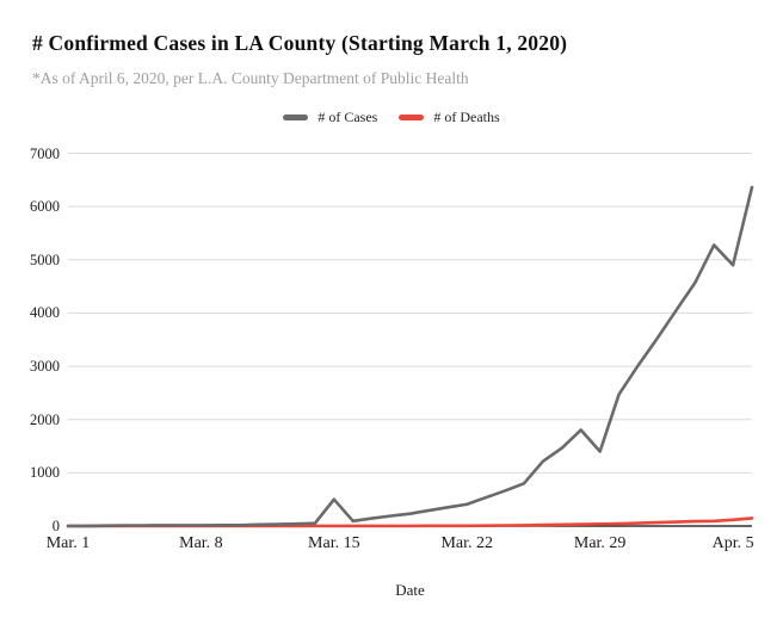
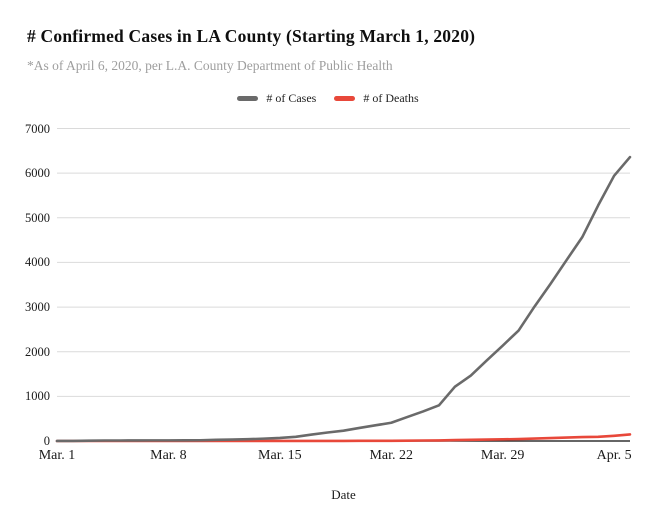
# of Cases/Mar. 15: 500 -> 100
# of Cases/Mar. 29: 1400 -> 2100
# of Cases/Apr. 5: 4900 -> 5900
